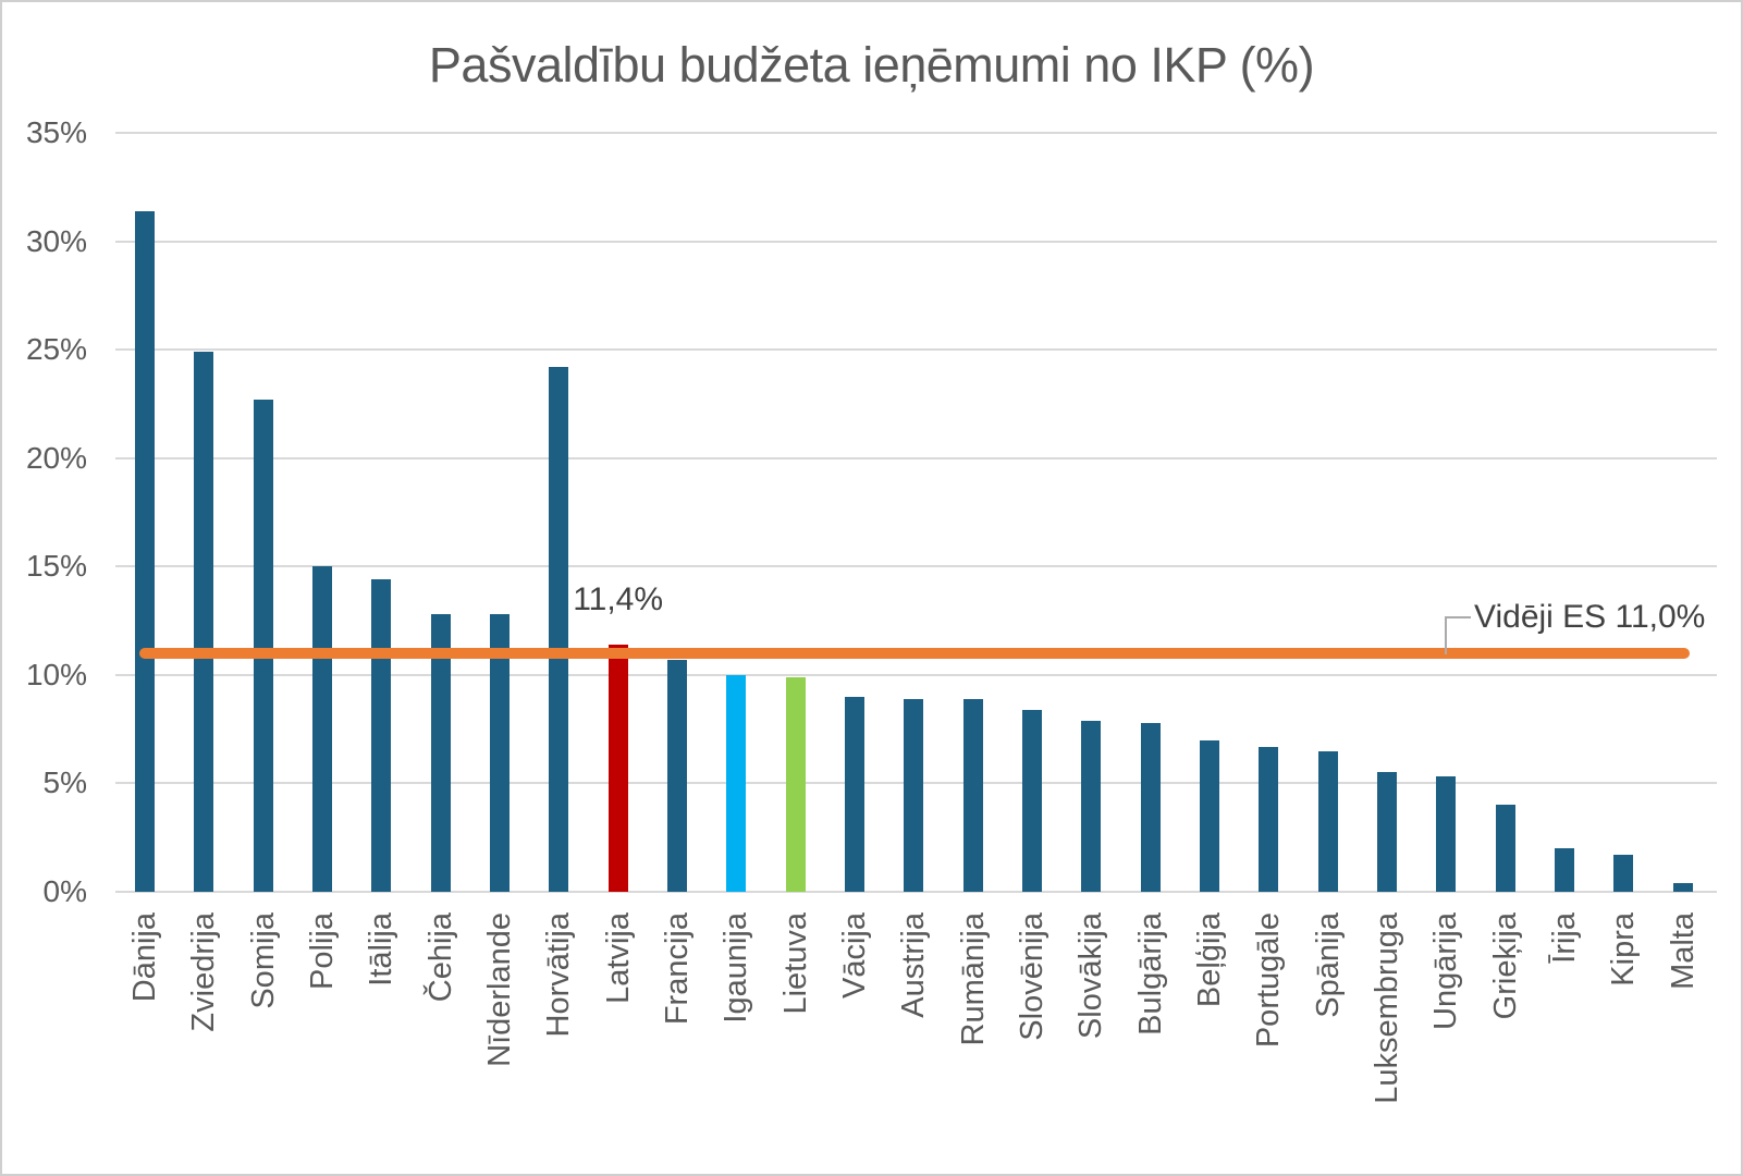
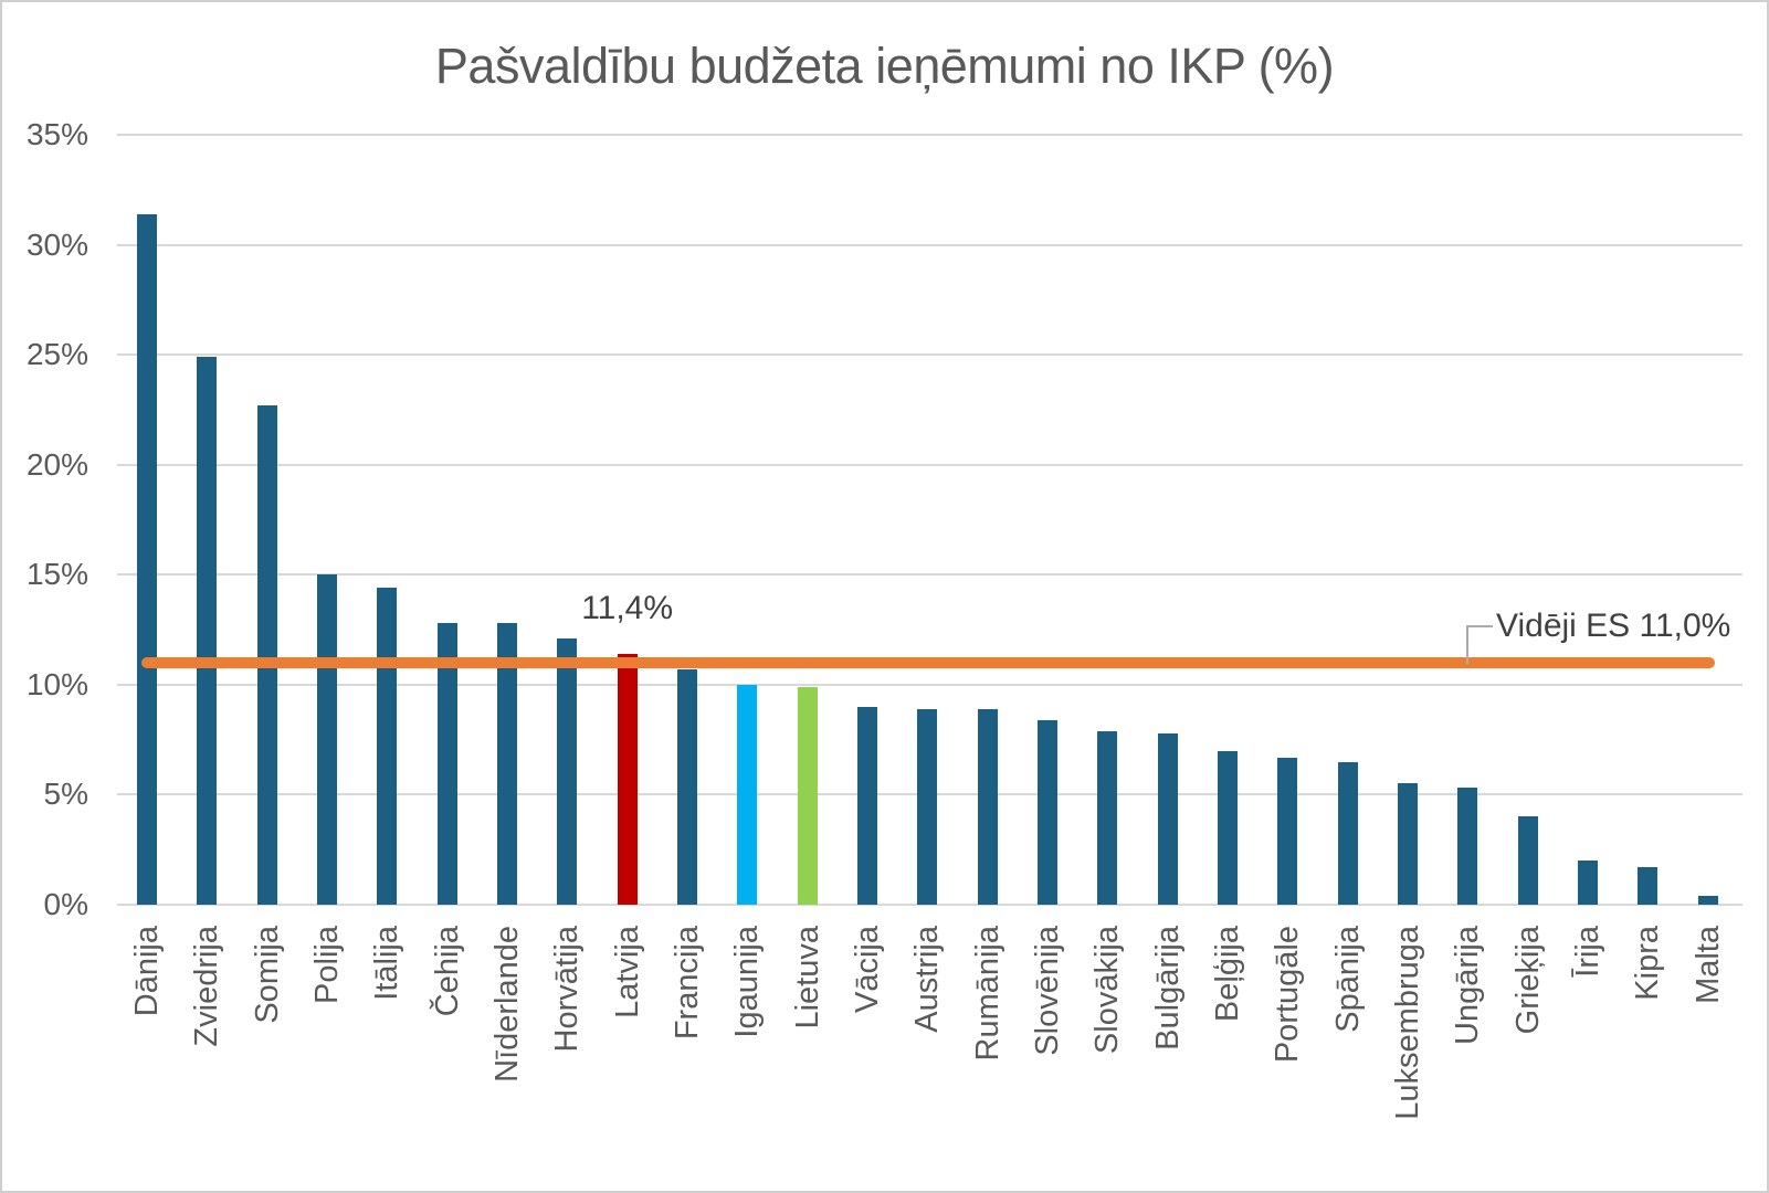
Horvātija: 24.2% -> 12.1%
